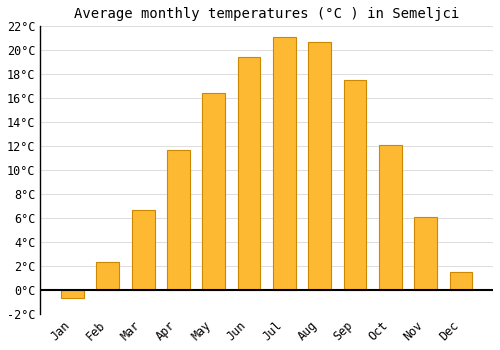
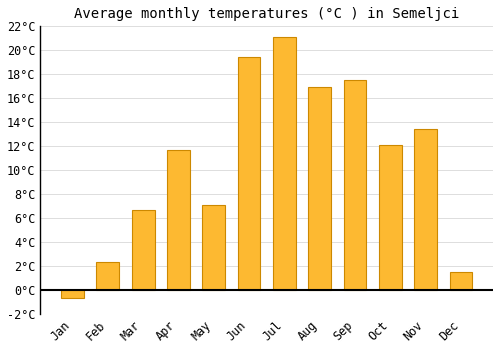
May: 16.4°C -> 7.1°C
Aug: 20.7°C -> 16.9°C
Nov: 6.1°C -> 13.4°C
